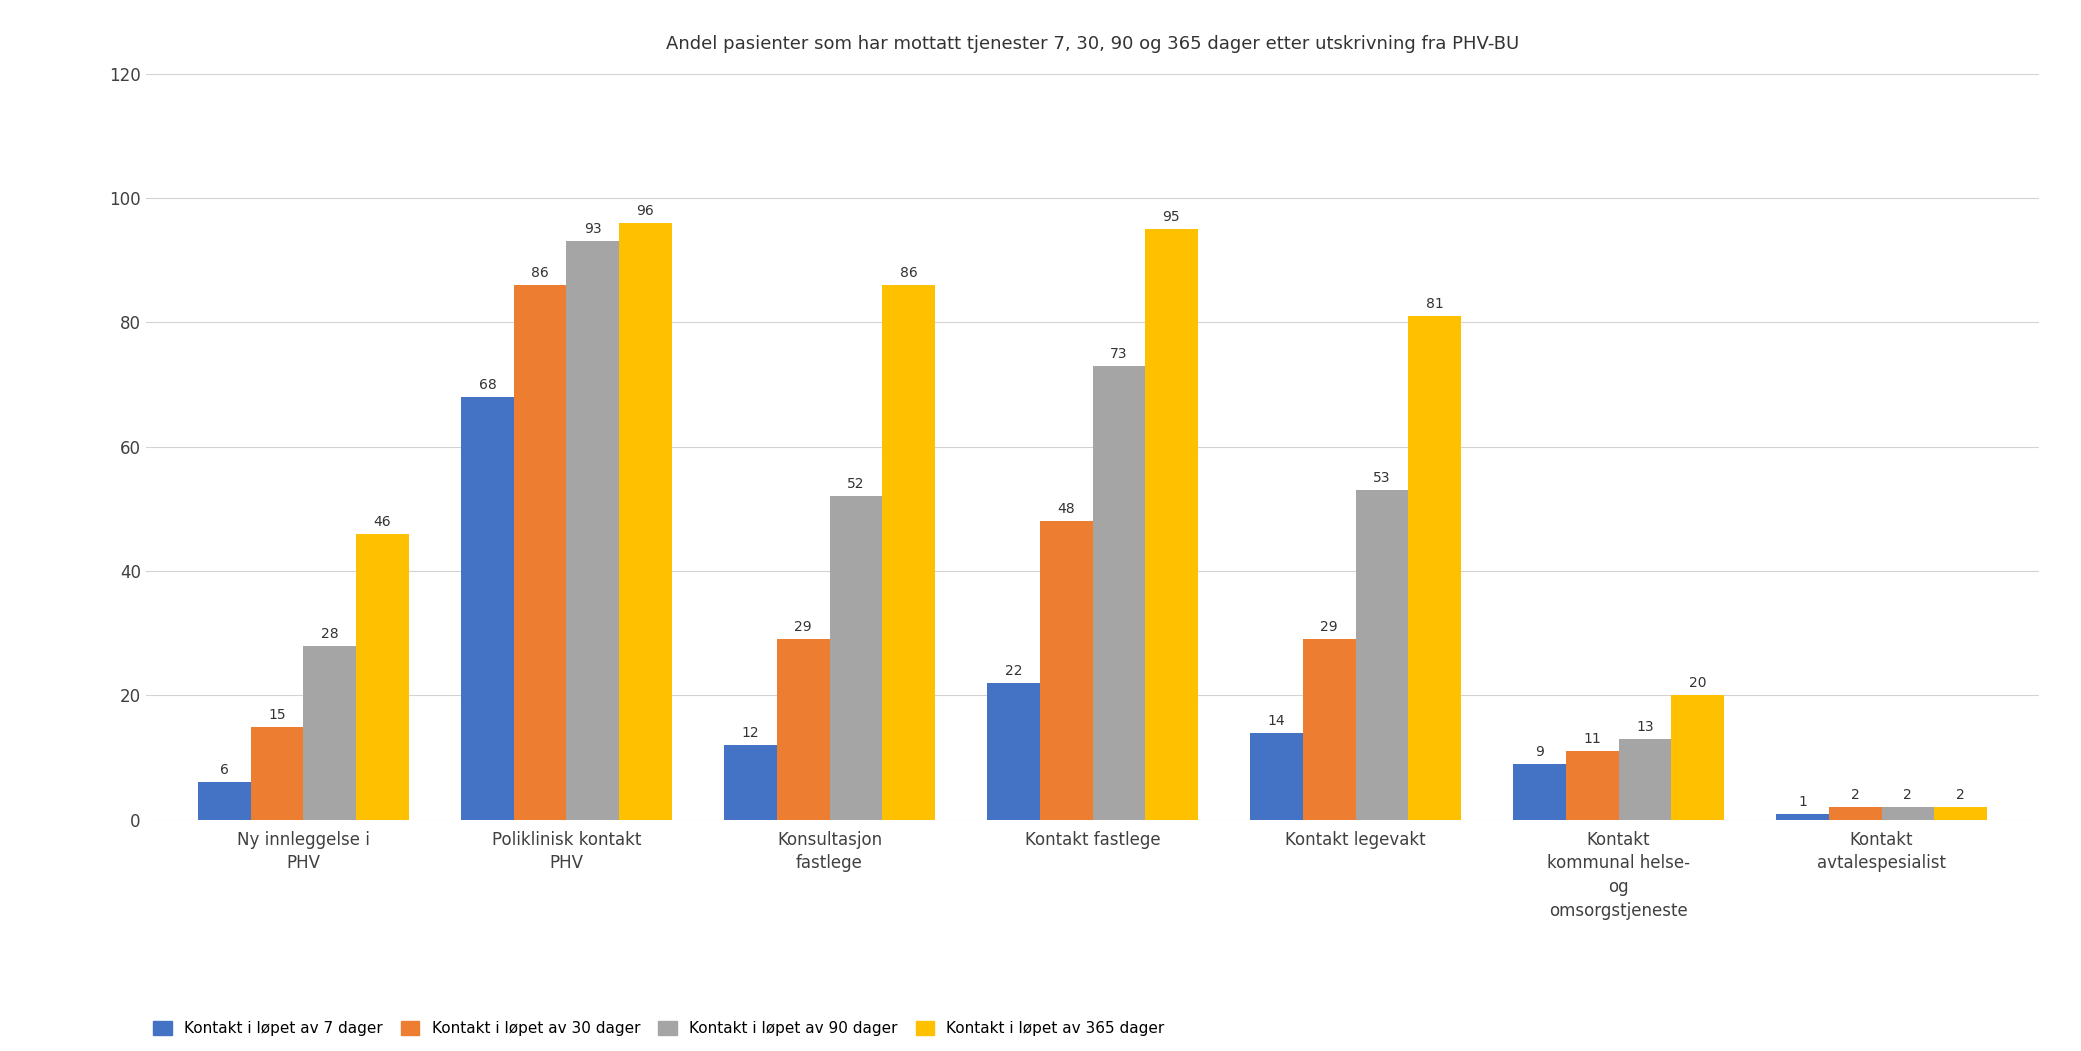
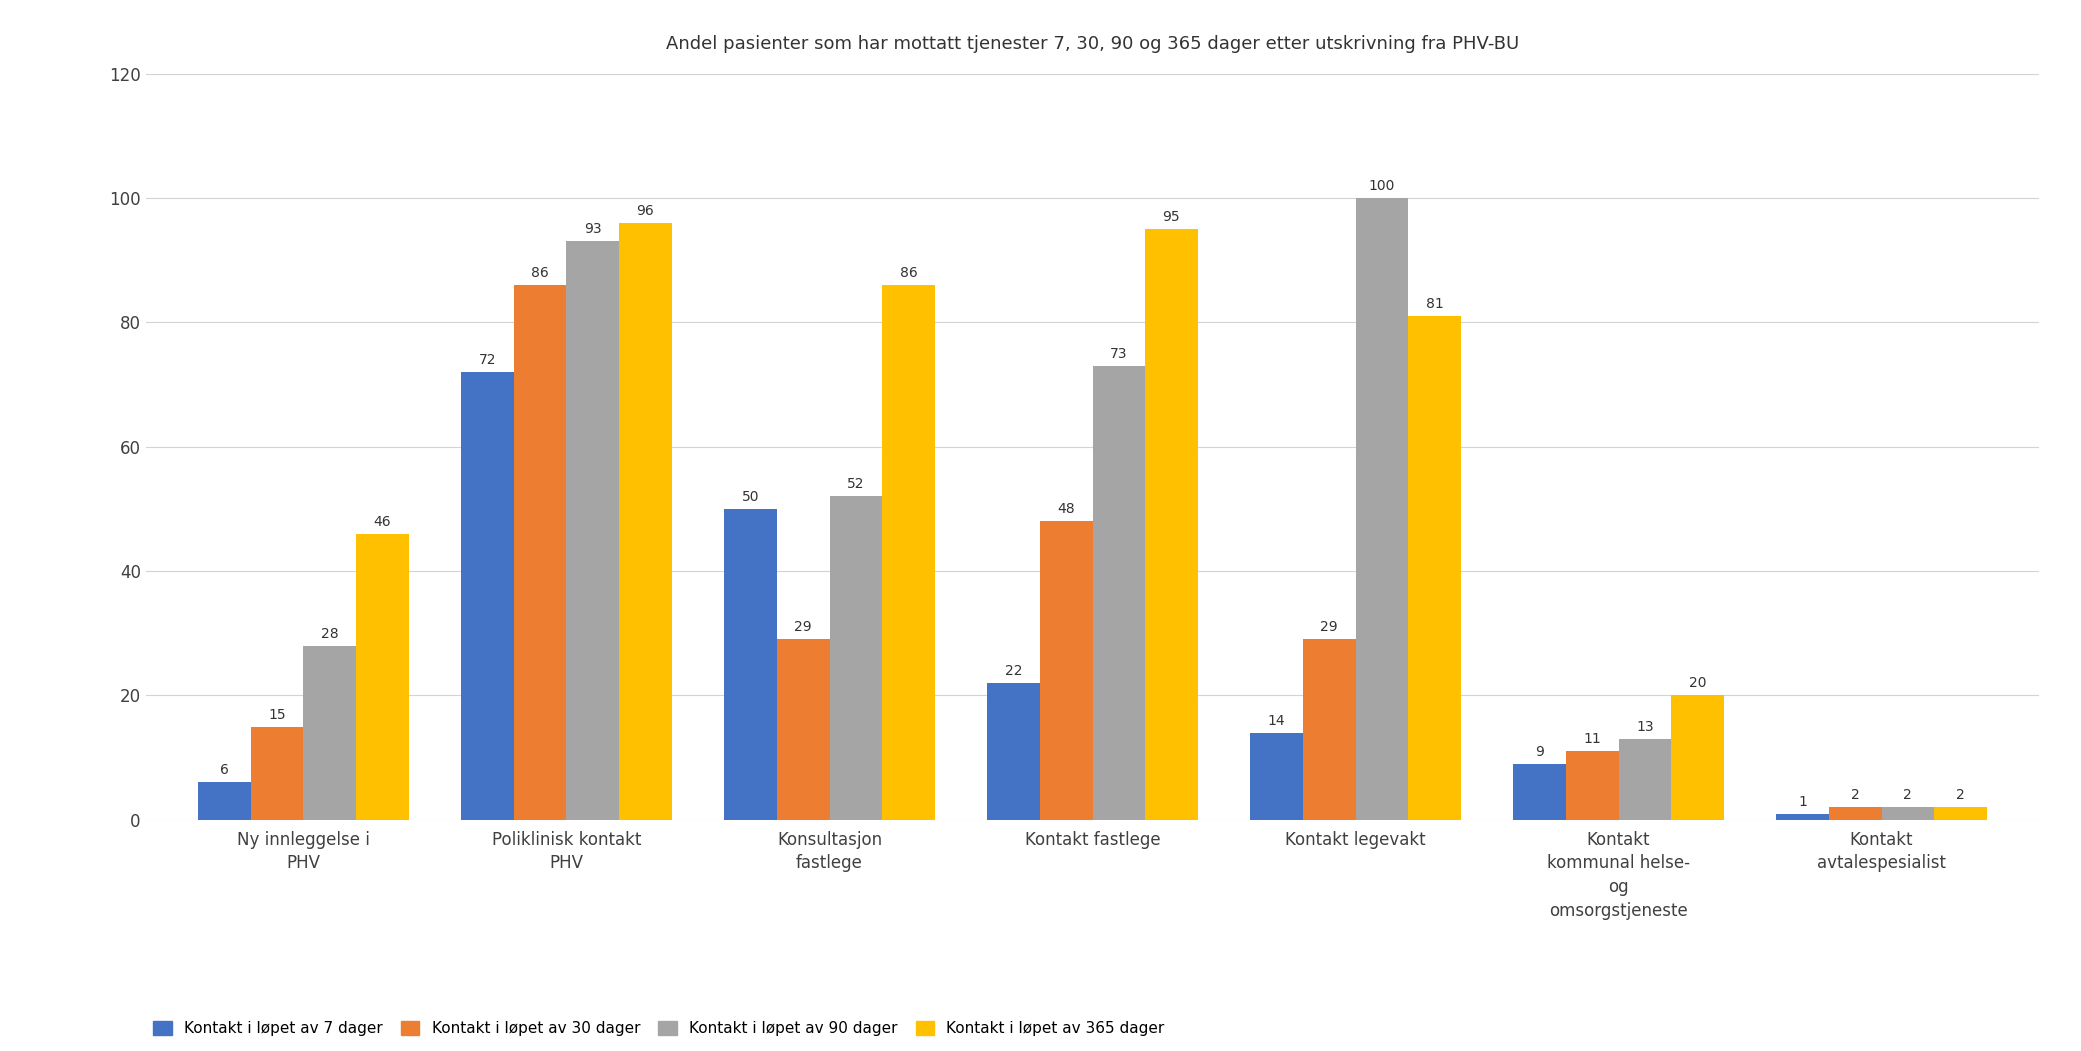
Kontakt i løpet av 7 dager/Poliklinisk kontakt PHV: 68 -> 72
Kontakt i løpet av 7 dager/Konsultasjon fastlege: 12 -> 50
Kontakt i løpet av 90 dager/Kontakt legevakt: 53 -> 100
